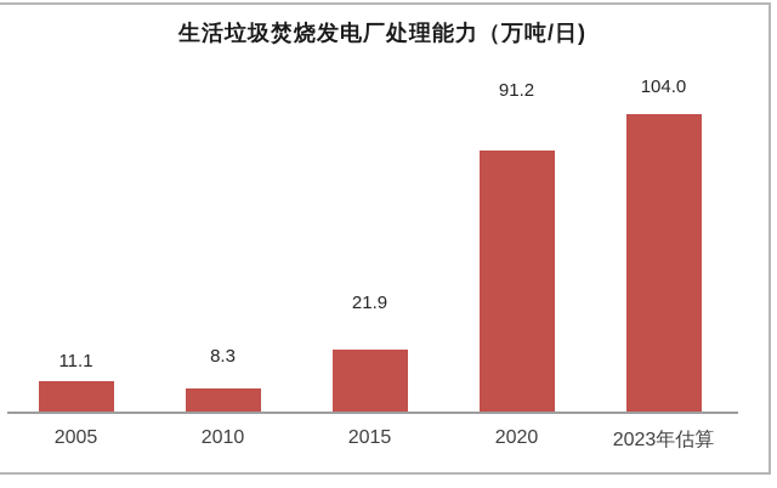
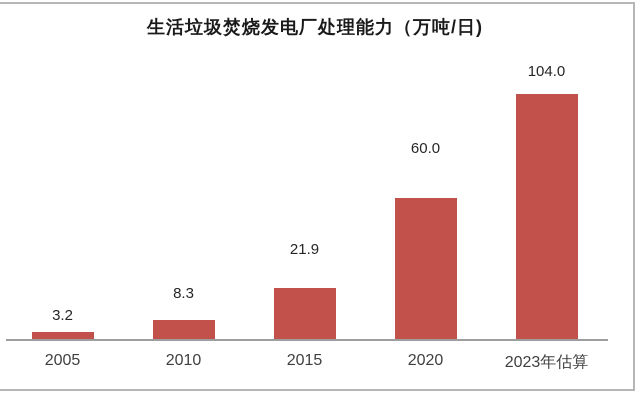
2005: 11.1 -> 3.2
2020: 91.2 -> 60.0
